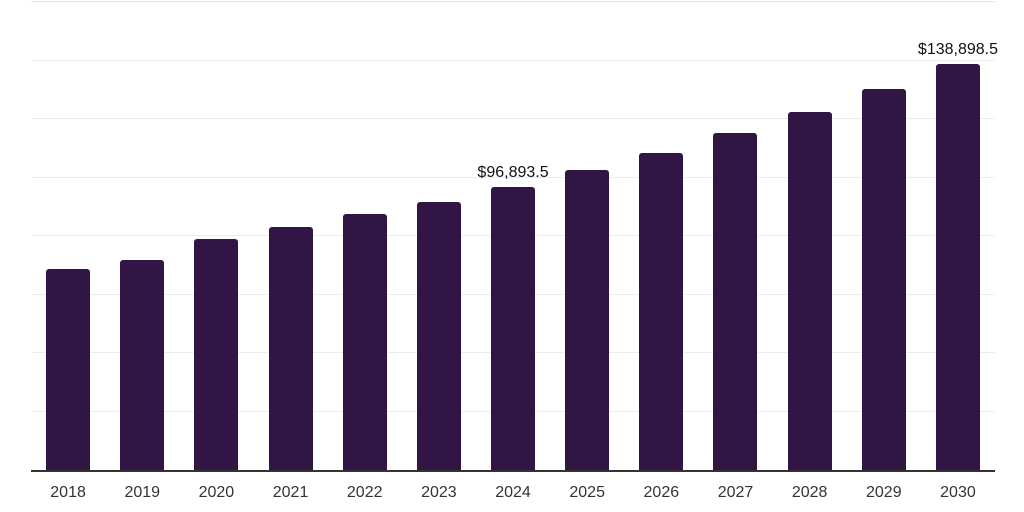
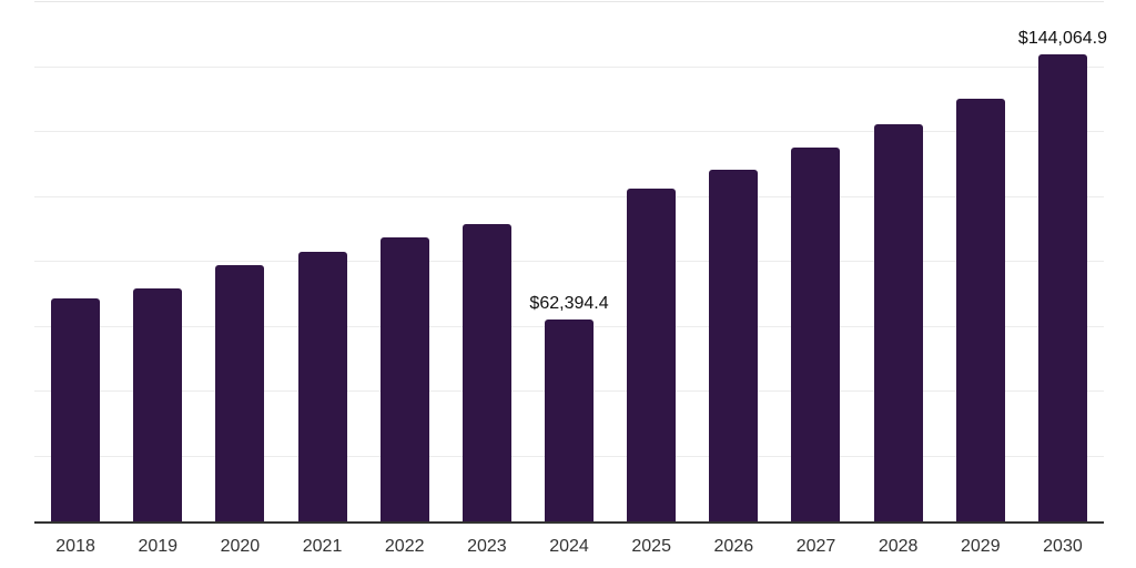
2024: $96,893.5 -> $62,394.4
2030: $138,898.5 -> $144,064.9
